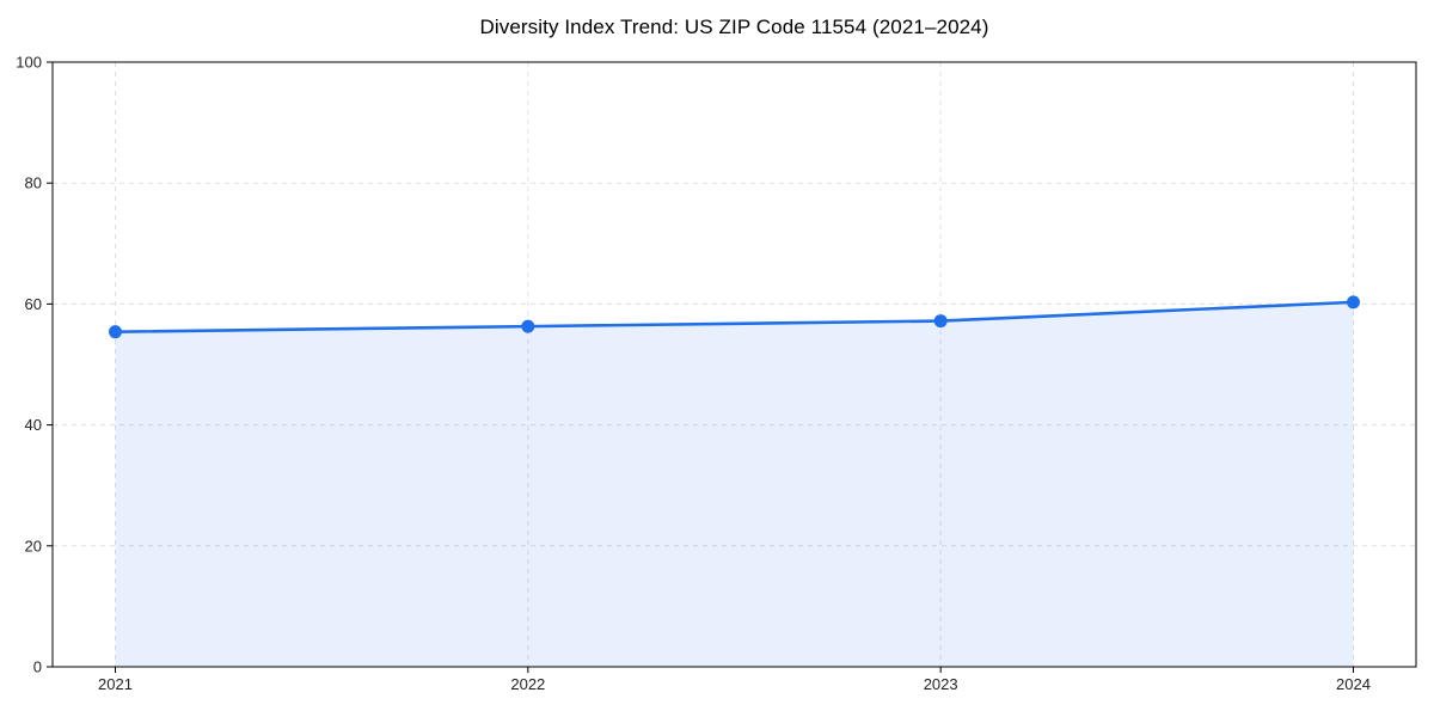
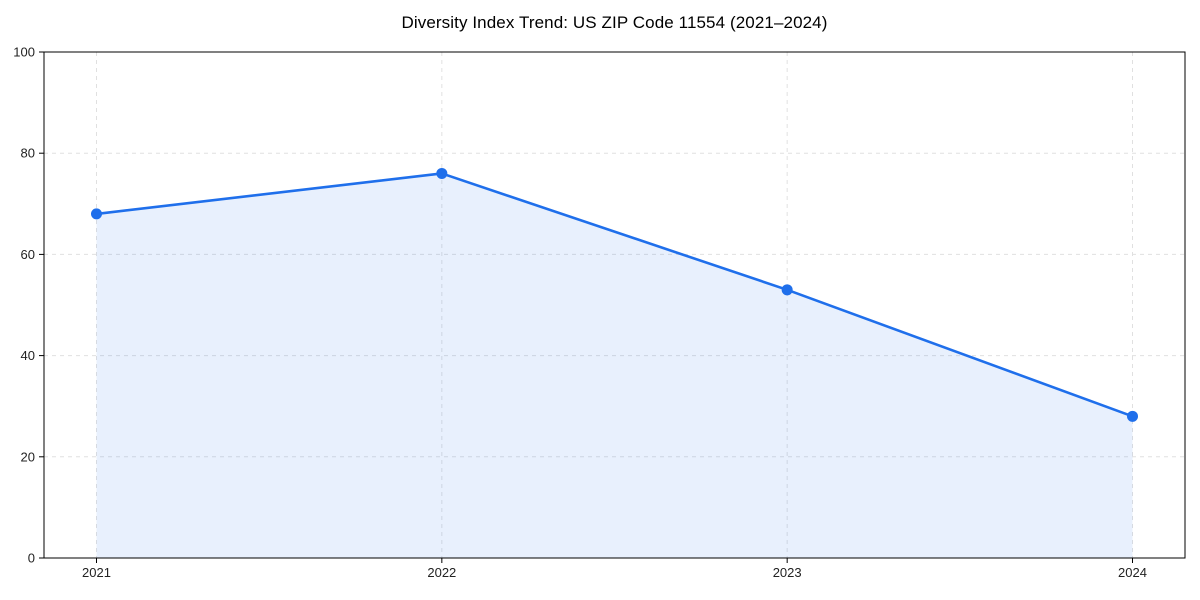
2021: 55 -> 68
2022: 56 -> 76
2023: 57 -> 53
2024: 60 -> 28
